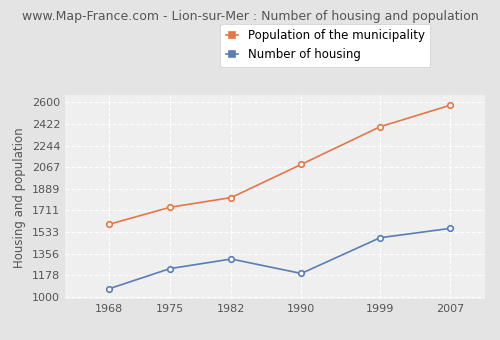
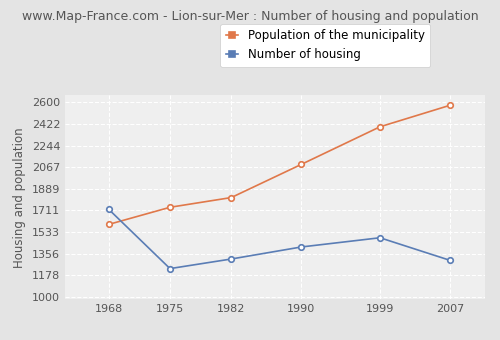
Number of housing/1968: 1060 -> 1720
Number of housing/1990: 1190 -> 1410
Number of housing/2007: 1560 -> 1300
